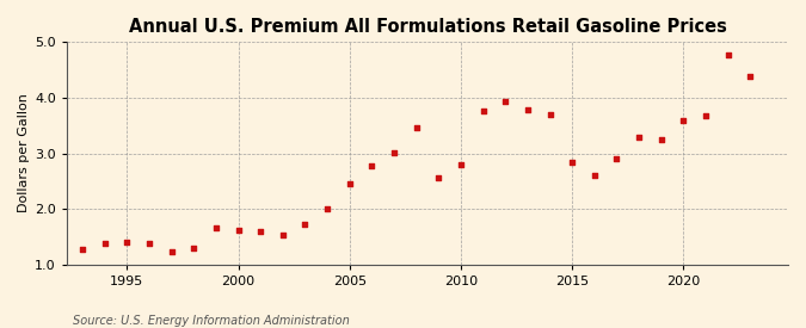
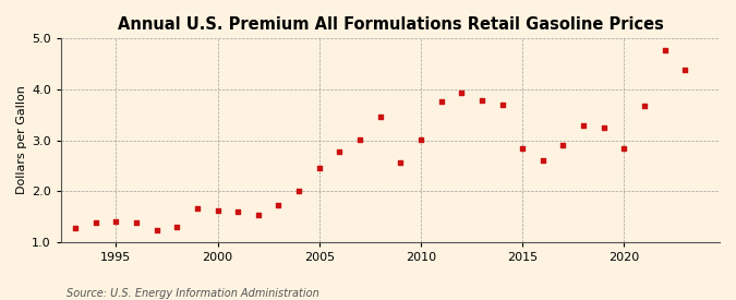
2010: 2.80 -> 3.01
2020: 3.60 -> 2.83
